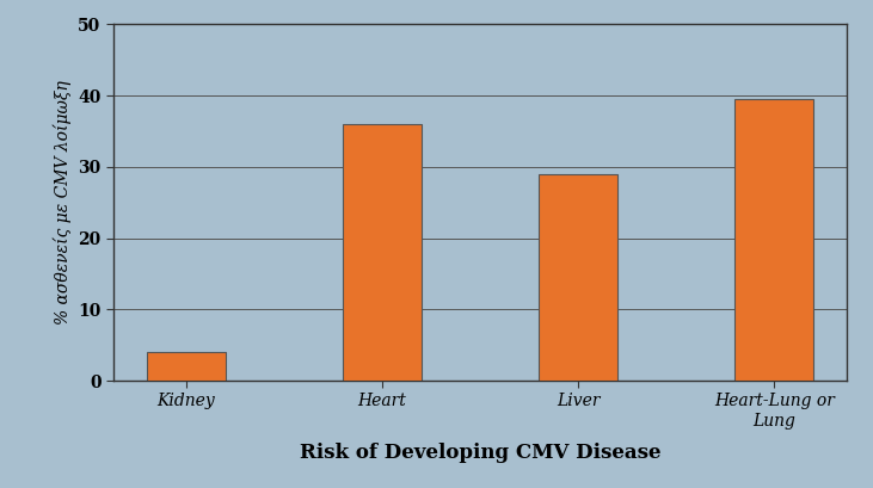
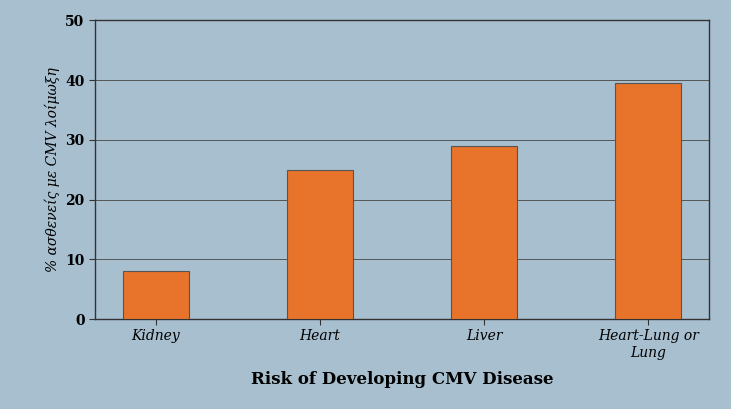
Kidney: 4.0 -> 8.0
Heart: 36.0 -> 25.0
